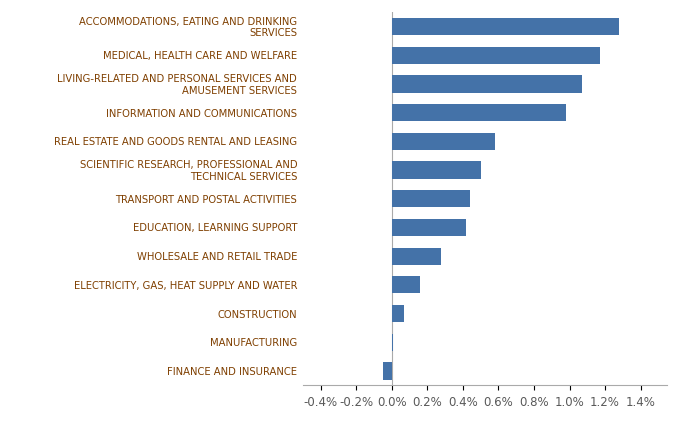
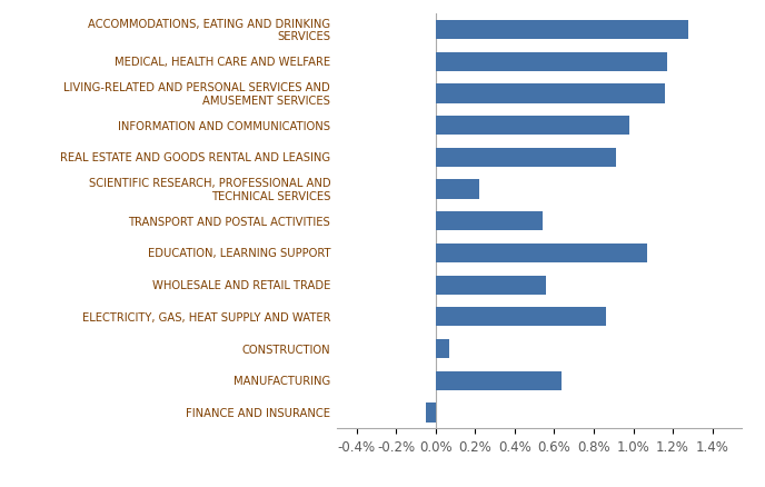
LIVING-RELATED AND PERSONAL SERVICES AND AMUSEMENT SERVICES: 1.07% -> 1.16%
REAL ESTATE AND GOODS RENTAL AND LEASING: 0.58% -> 0.91%
SCIENTIFIC RESEARCH, PROFESSIONAL AND TECHNICAL SERVICES: 0.50% -> 0.22%
TRANSPORT AND POSTAL ACTIVITIES: 0.44% -> 0.54%
EDUCATION, LEARNING SUPPORT: 0.42% -> 1.07%
WHOLESALE AND RETAIL TRADE: 0.28% -> 0.56%
ELECTRICITY, GAS, HEAT SUPPLY AND WATER: 0.16% -> 0.86%
MANUFACTURING: 0.01% -> 0.64%
